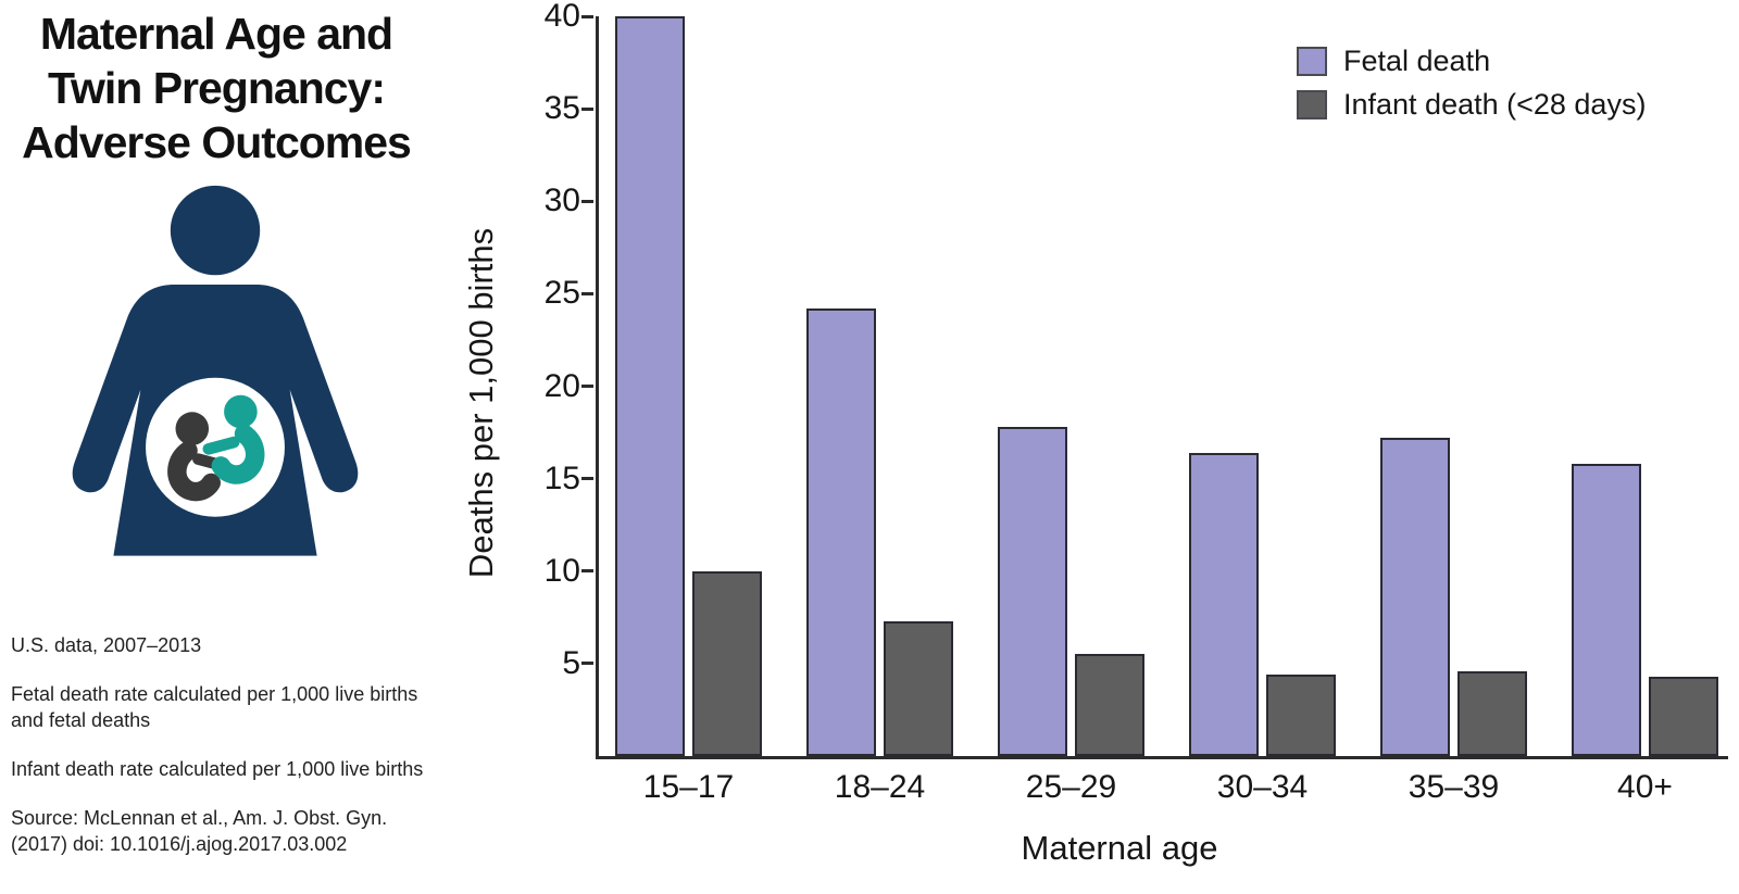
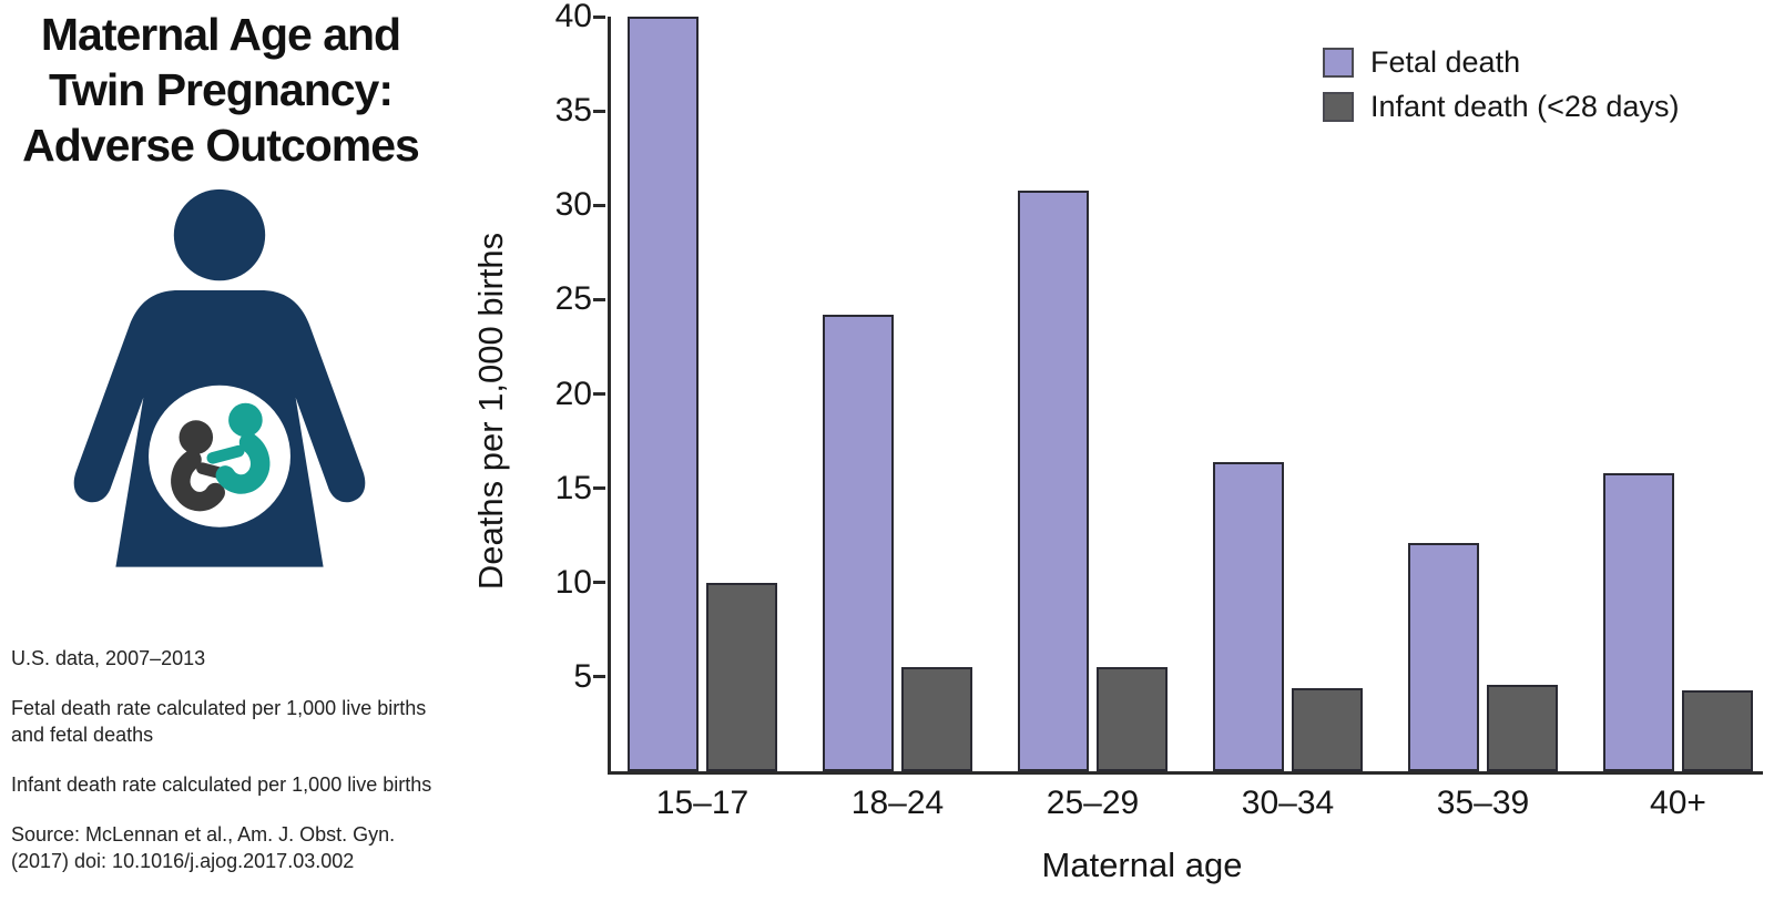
Infant death (<28 days)/18–24: 7.3 -> 5.5
Fetal death/25–29: 17.8 -> 30.8
Fetal death/35–39: 17.2 -> 12.1
